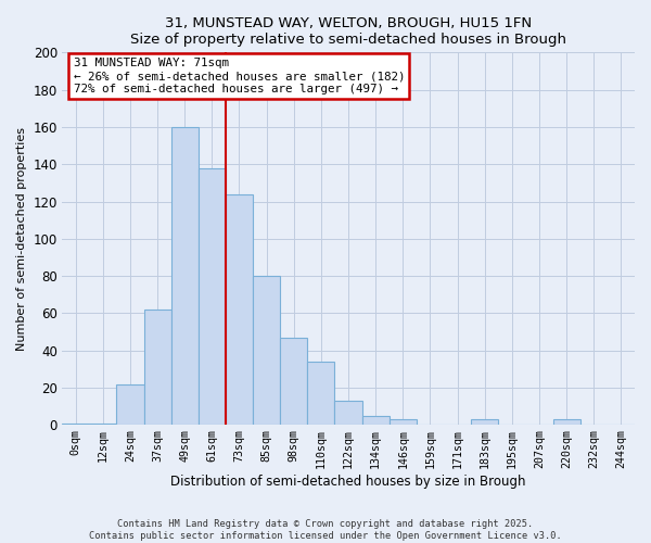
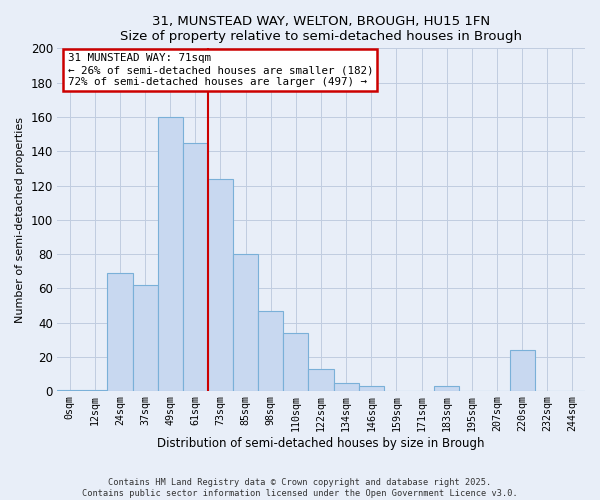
24sqm: 22 -> 69
61sqm: 138 -> 145
220sqm: 3 -> 24
